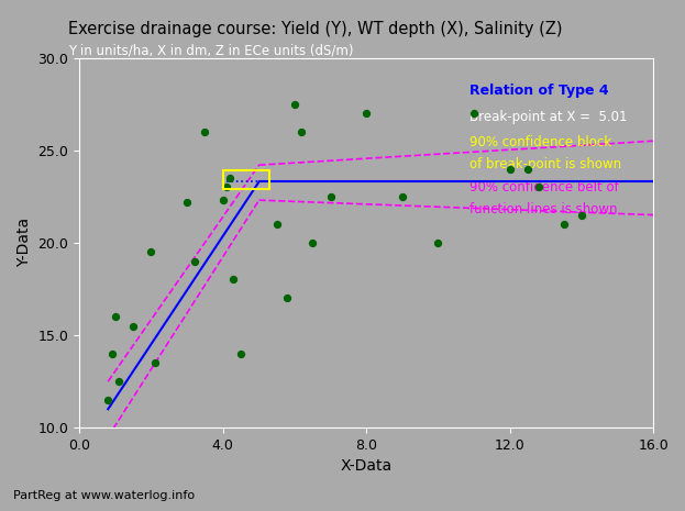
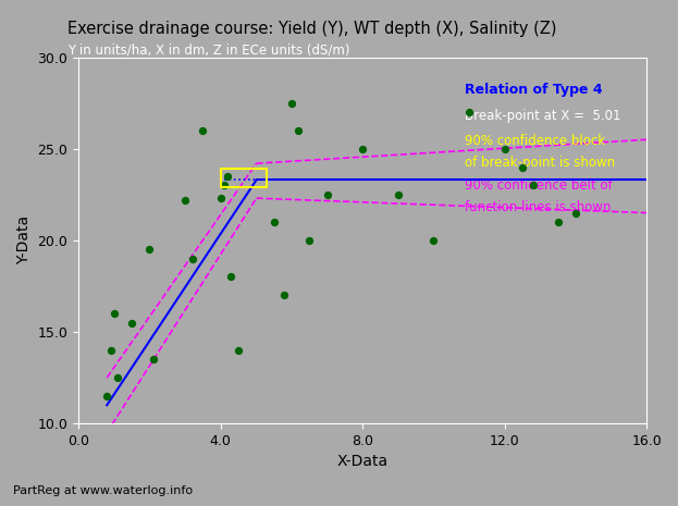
8.0: 27.0 -> 25.0
12.0: 24.0 -> 25.0
